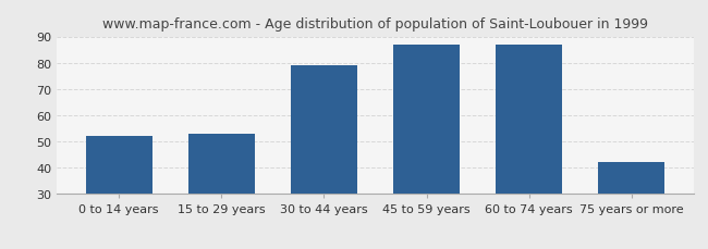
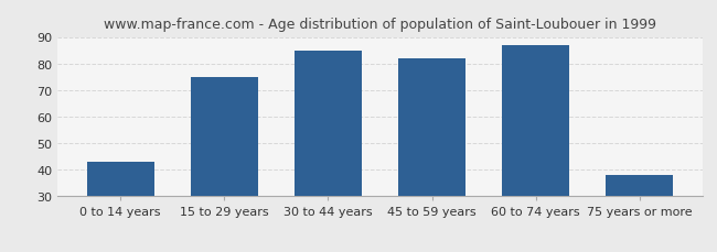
0 to 14 years: 52 -> 43
15 to 29 years: 53 -> 75
30 to 44 years: 79 -> 85
45 to 59 years: 87 -> 82
75 years or more: 42 -> 38
